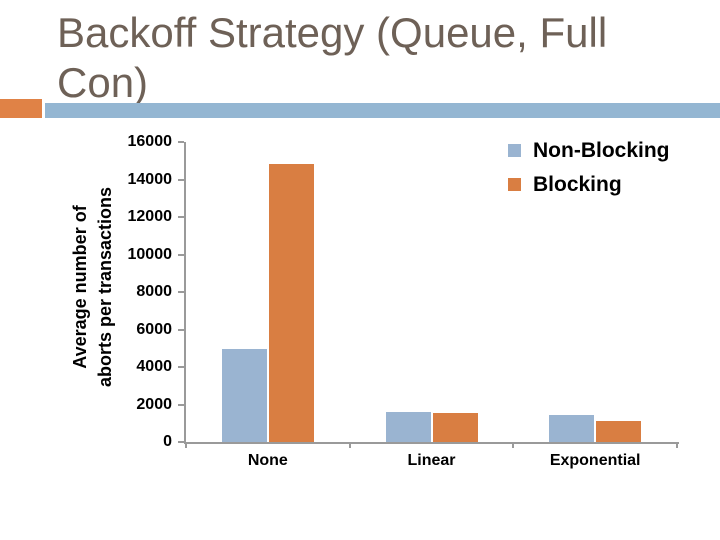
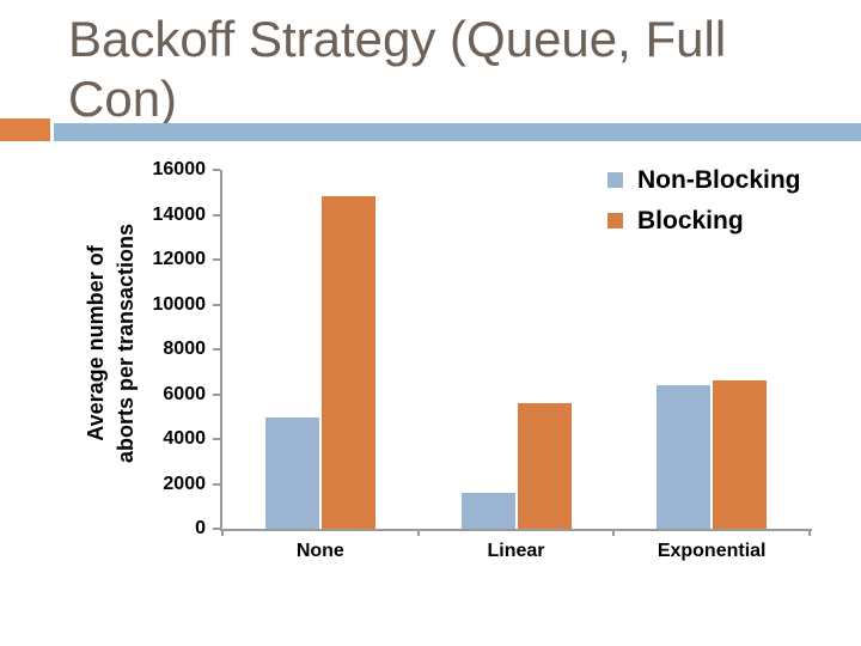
Blocking/Linear: 1500 -> 5600
Non-Blocking/Exponential: 1400 -> 6400
Blocking/Exponential: 1100 -> 6600
